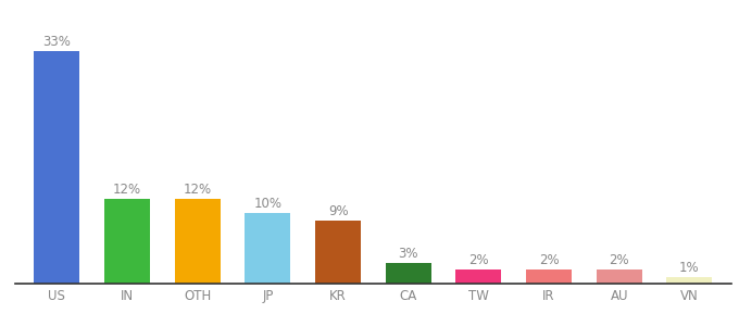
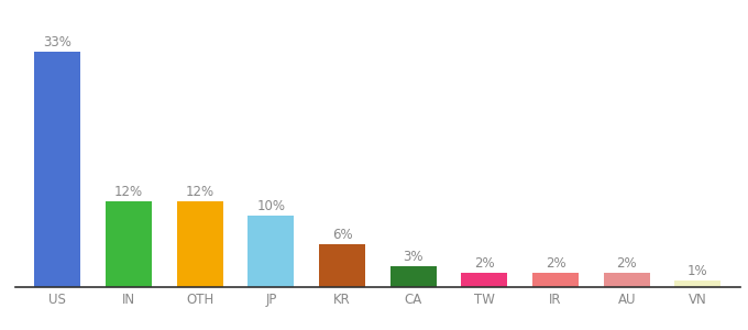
KR: 9% -> 6%
